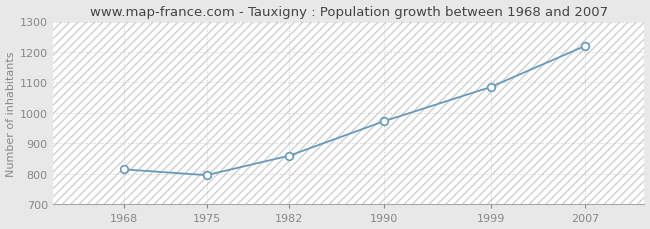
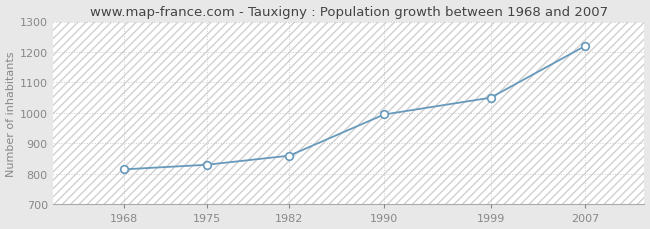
1975: 796 -> 830
1990: 973 -> 995
1999: 1085 -> 1050
